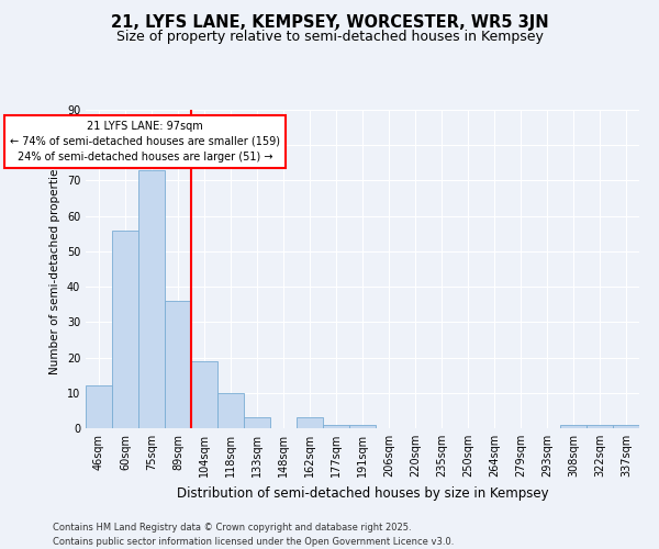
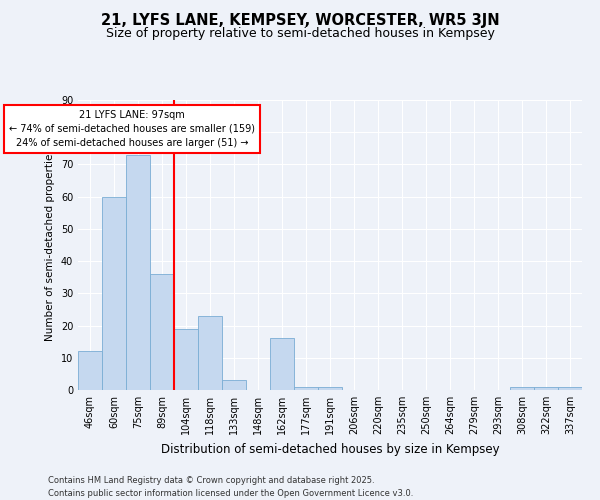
60sqm: 56 -> 60
118sqm: 10 -> 23
162sqm: 3 -> 16
